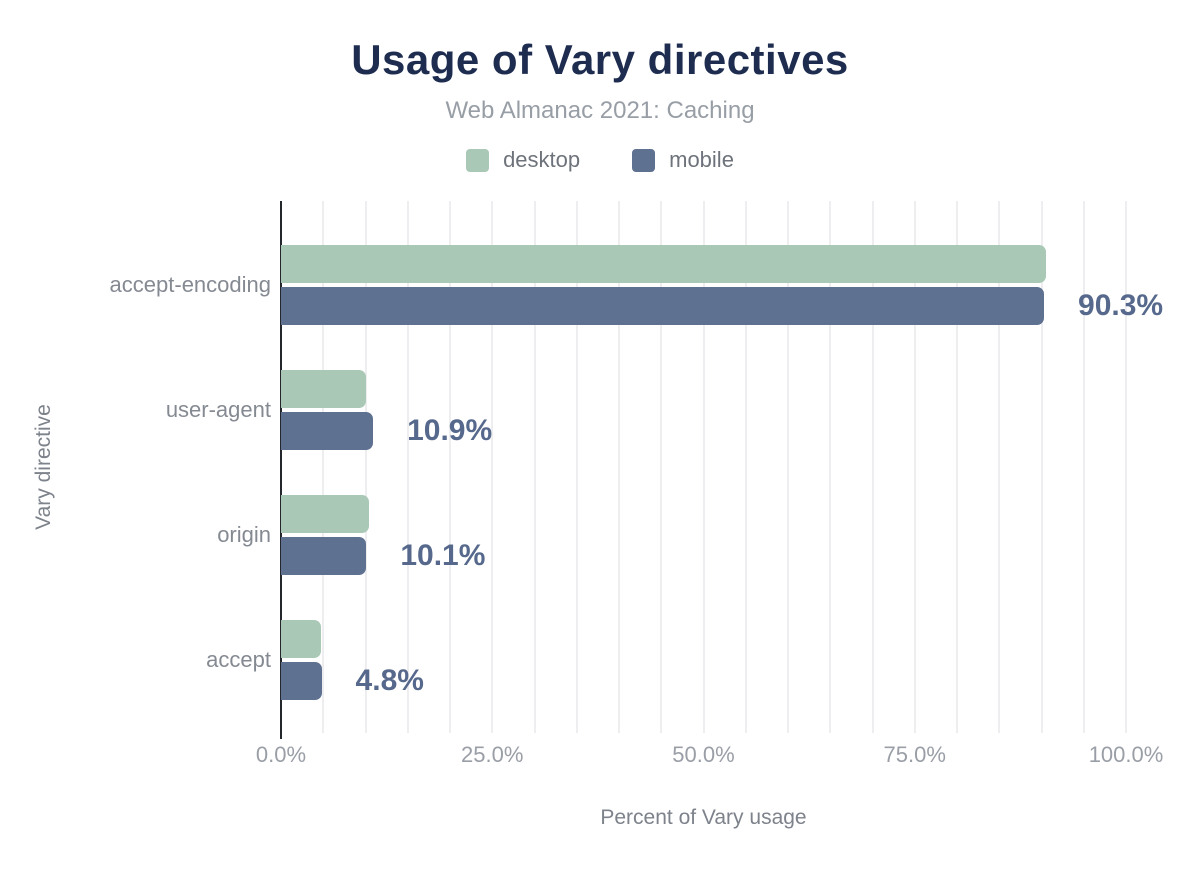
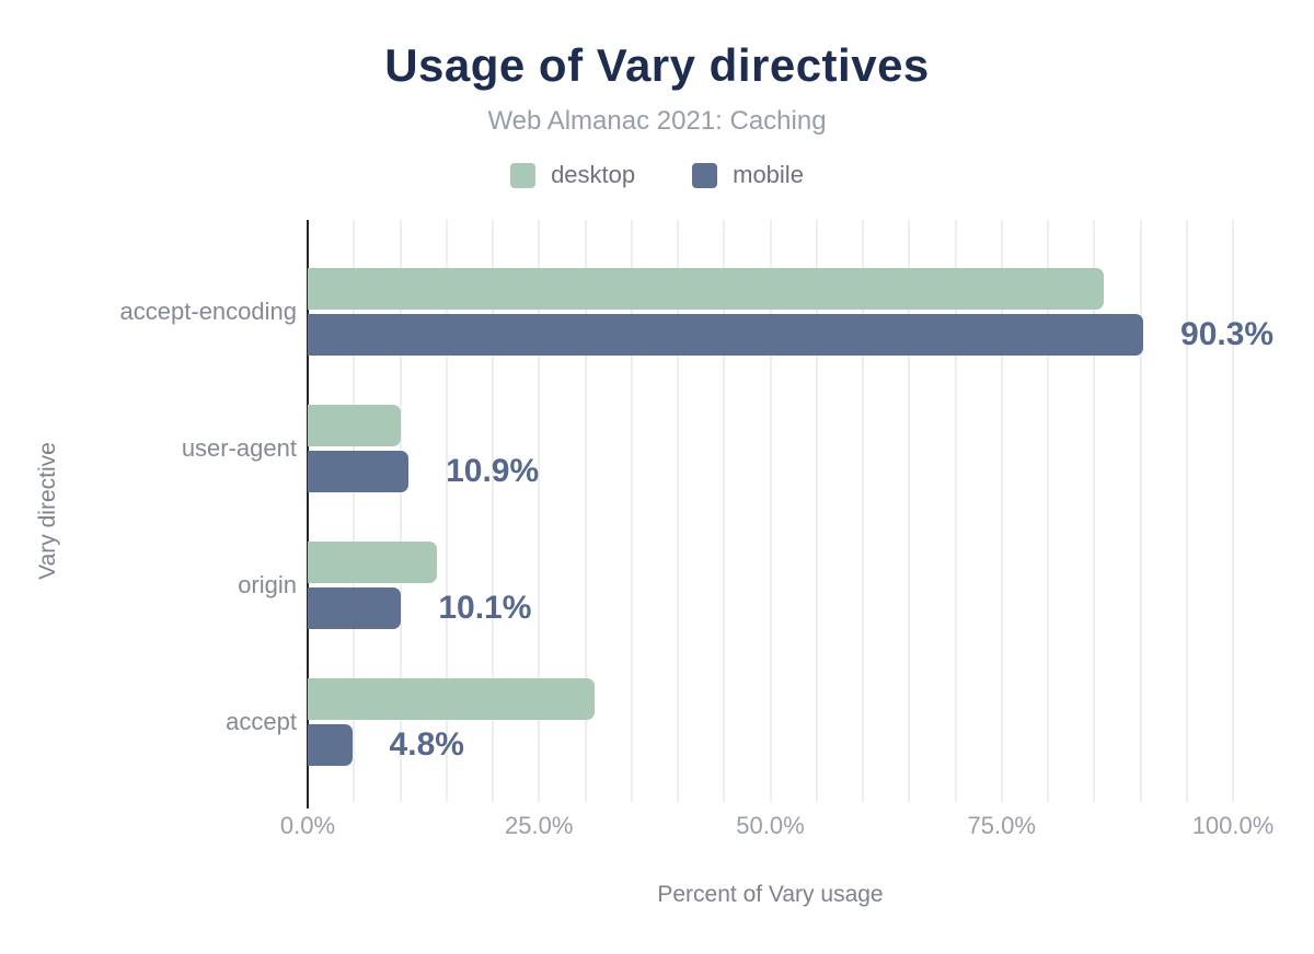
desktop/accept-encoding: 90% -> 86%
desktop/origin: 10% -> 14%
desktop/accept: 5% -> 31%
